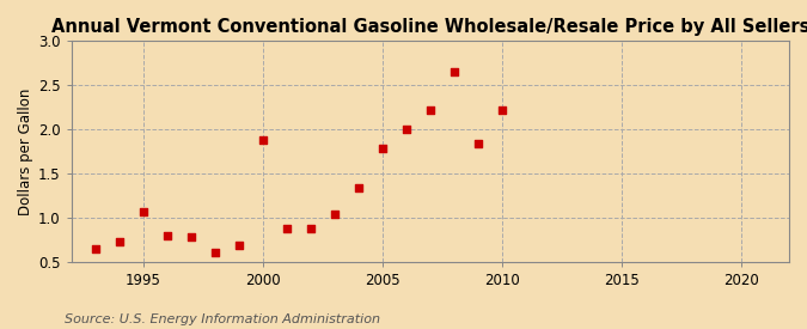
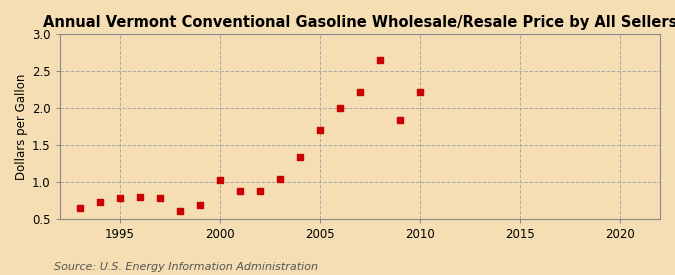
1995: 1.06 -> 0.78
2000: 1.88 -> 1.02
2005: 1.78 -> 1.70
